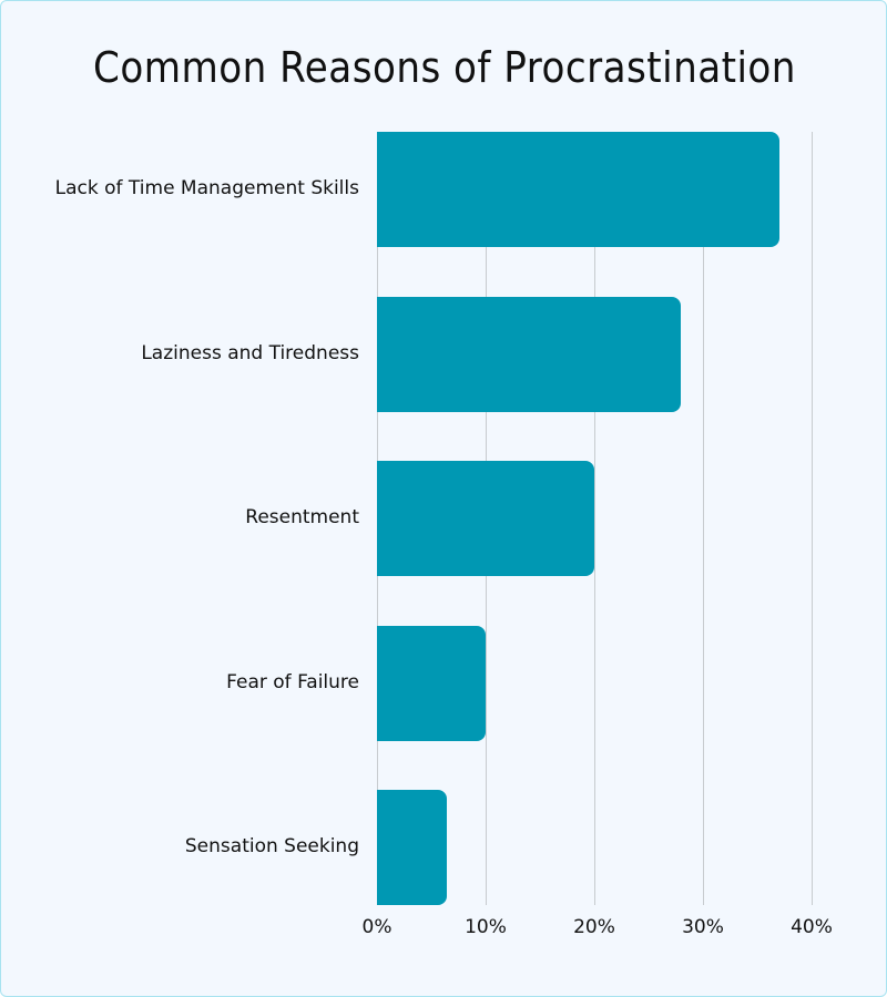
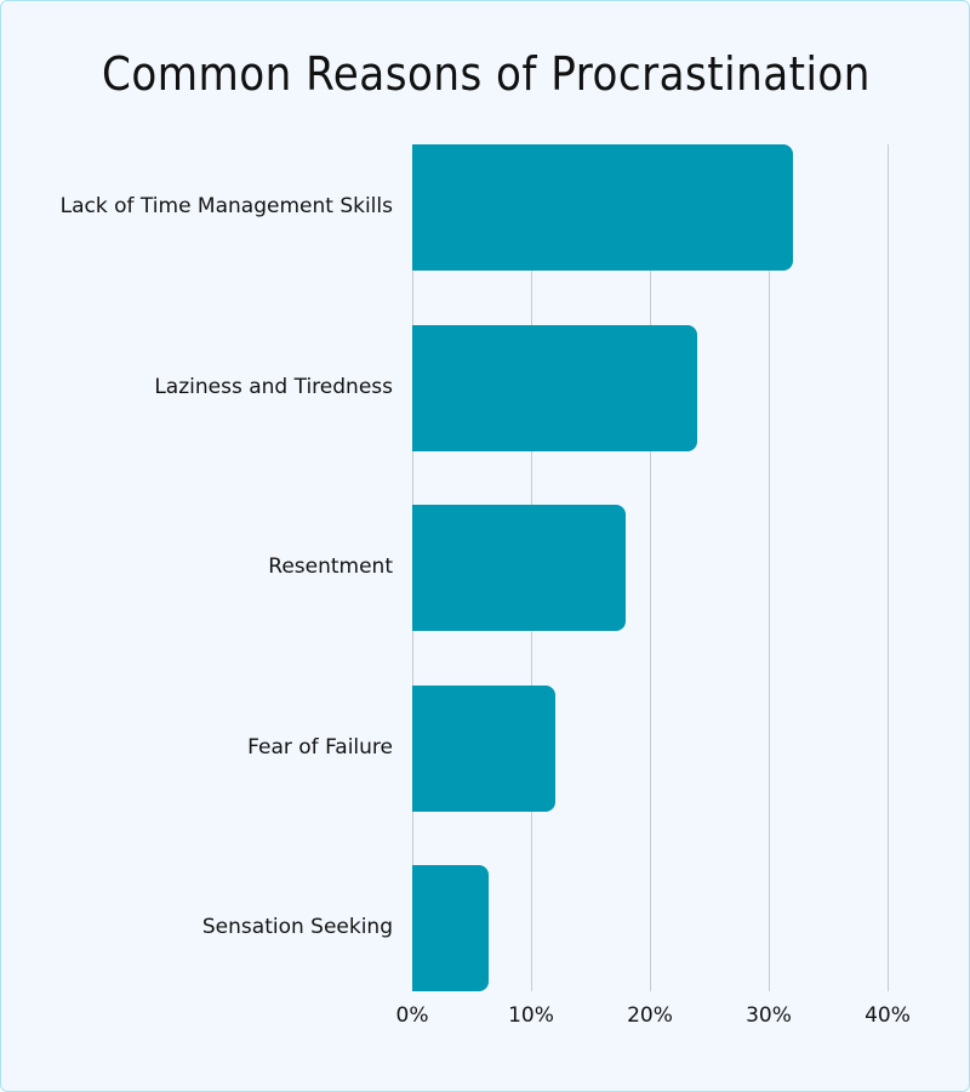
Lack of Time Management Skills: 37% -> 32%
Laziness and Tiredness: 28% -> 24%
Resentment: 20% -> 18%
Fear of Failure: 10% -> 12%
